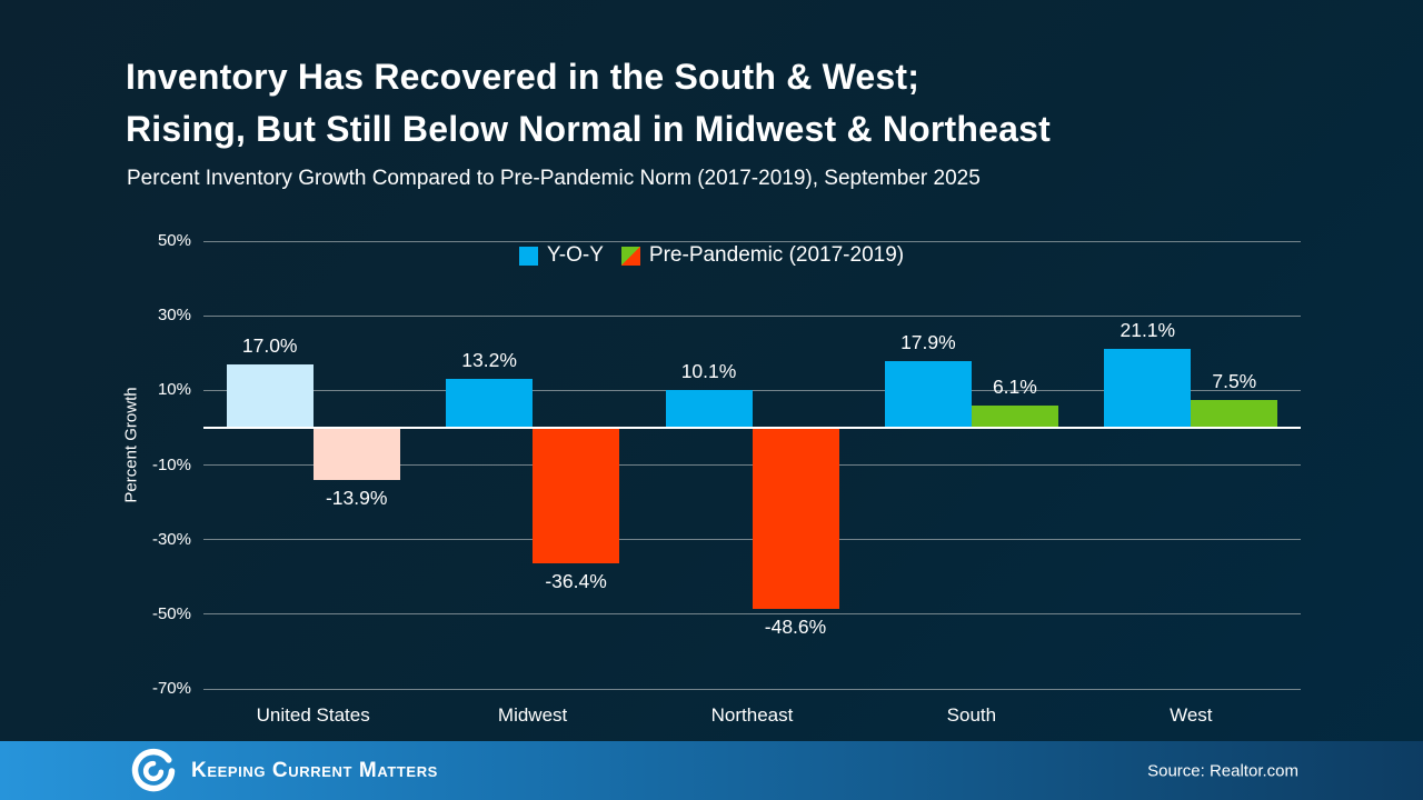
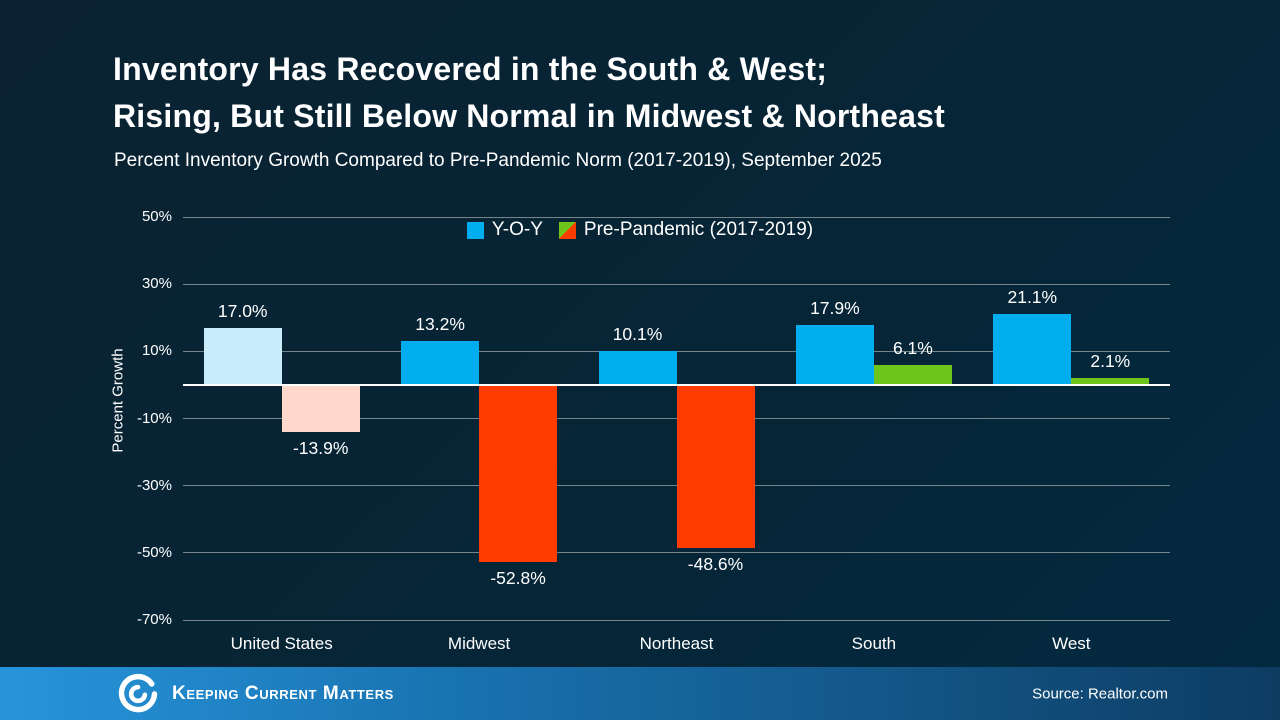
Pre-Pandemic (2017-2019)/Midwest: -36.4% -> -52.8%
Pre-Pandemic (2017-2019)/West: 7.5% -> 2.1%
